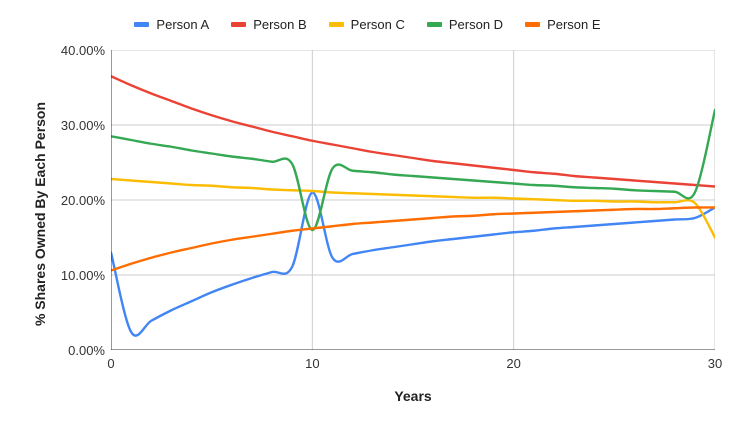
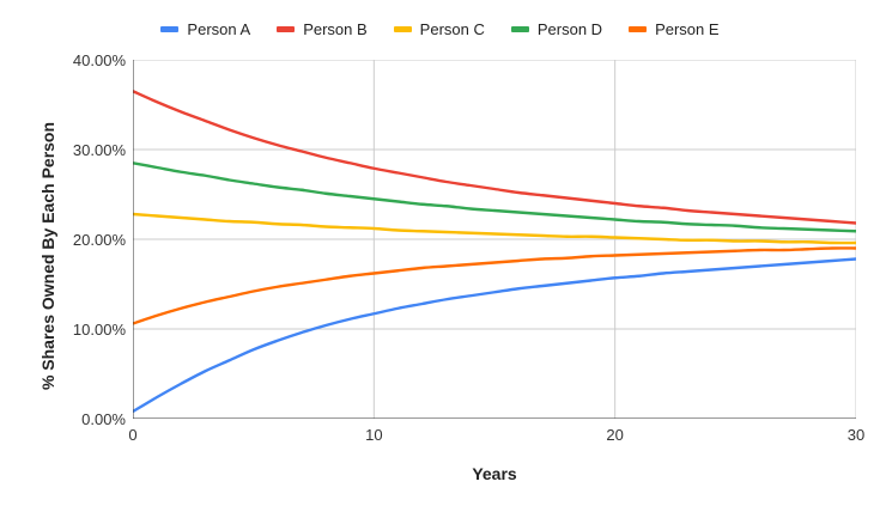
Person A/0: 13% -> 1%
Person A/10: 21% -> 12%
Person D/10: 16% -> 24%
Person A/30: 19% -> 18%
Person C/30: 15% -> 20%
Person D/30: 32% -> 21%
